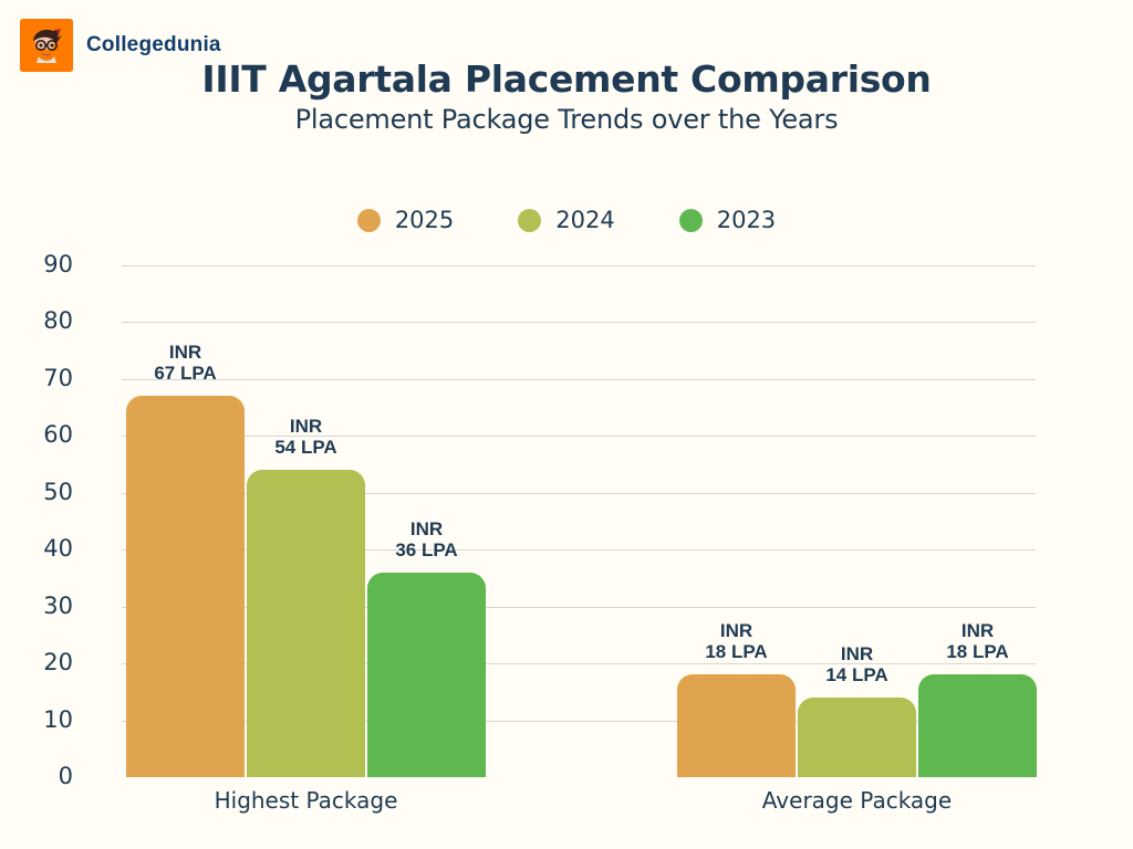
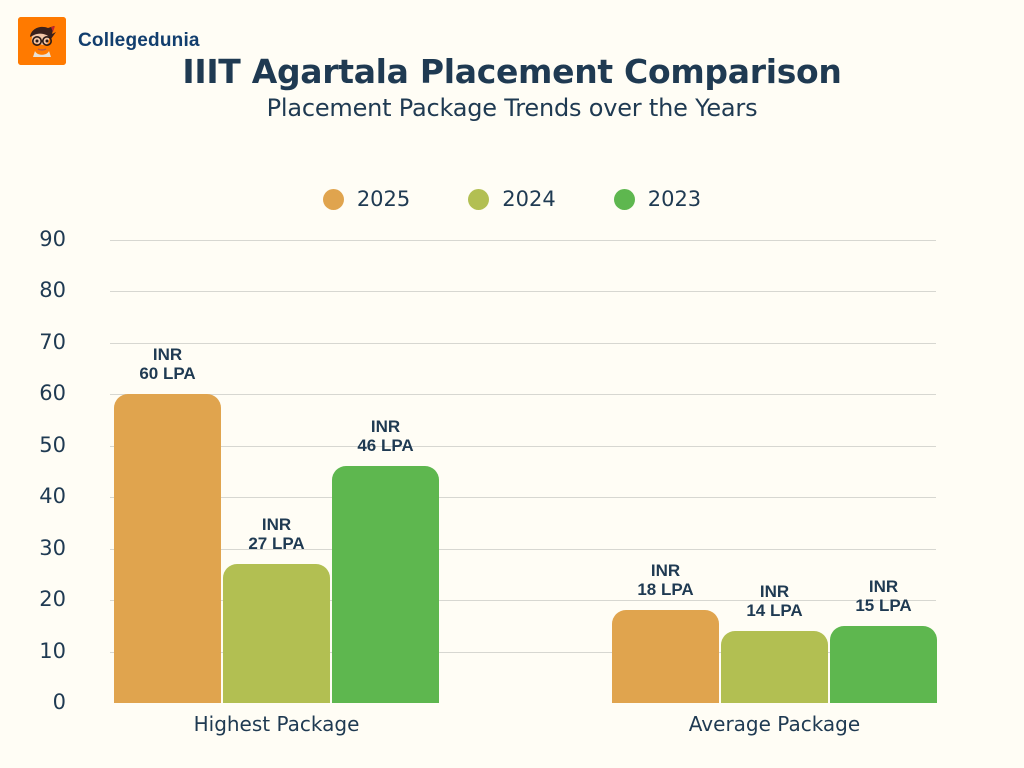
2025/Highest Package: 67 -> 60
2024/Highest Package: 54 -> 27
2023/Highest Package: 36 -> 46
2023/Average Package: 18 -> 15
